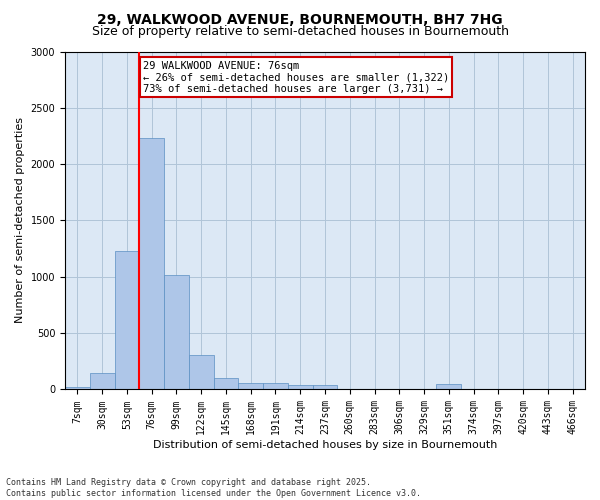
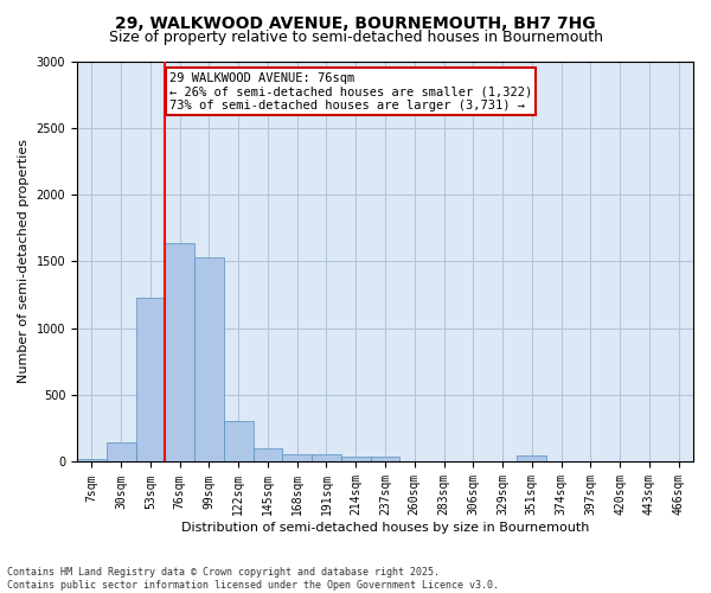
76sqm: 2230 -> 1640
99sqm: 1020 -> 1530
